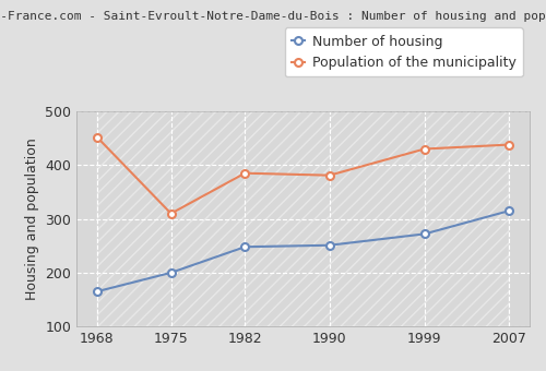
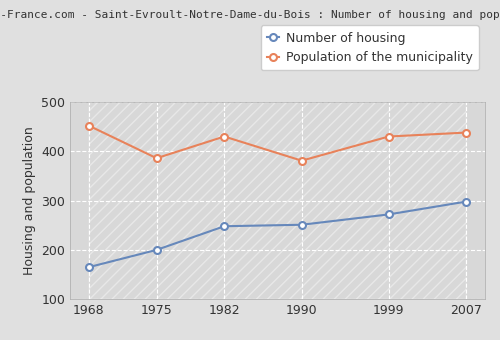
Population of the municipality/1975: 310 -> 386
Population of the municipality/1982: 385 -> 430
Number of housing/2007: 315 -> 298
